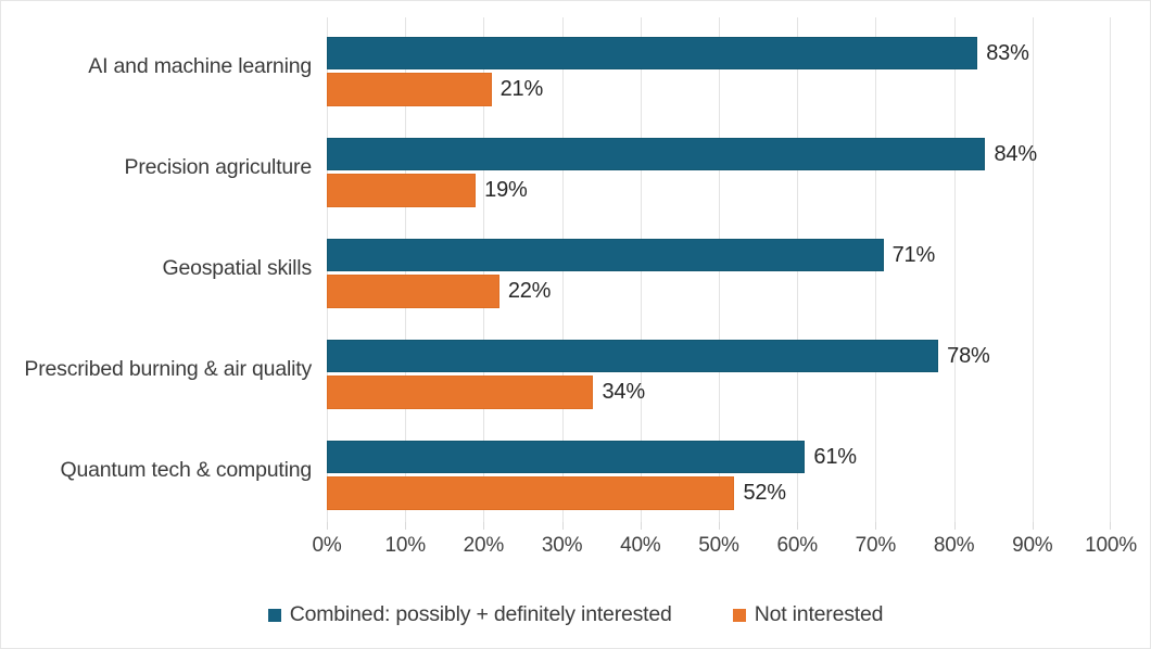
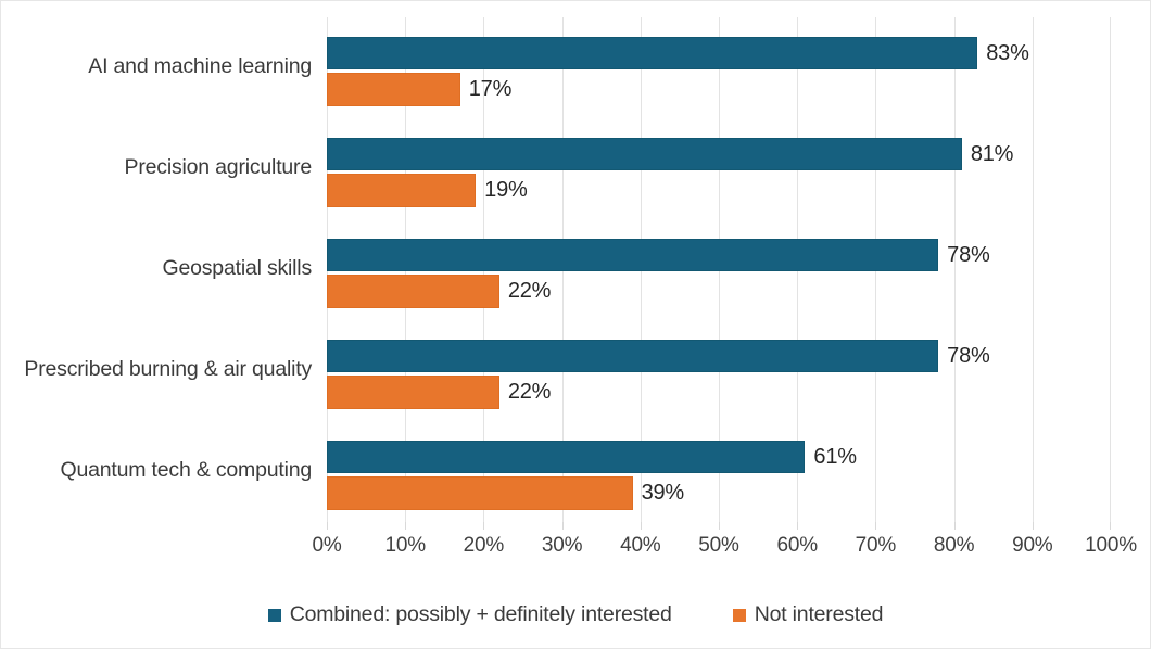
Not interested/AI and machine learning: 21% -> 17%
Combined: possibly + definitely interested/Precision agriculture: 84% -> 81%
Combined: possibly + definitely interested/Geospatial skills: 71% -> 78%
Not interested/Prescribed burning & air quality: 34% -> 22%
Not interested/Quantum tech & computing: 52% -> 39%
